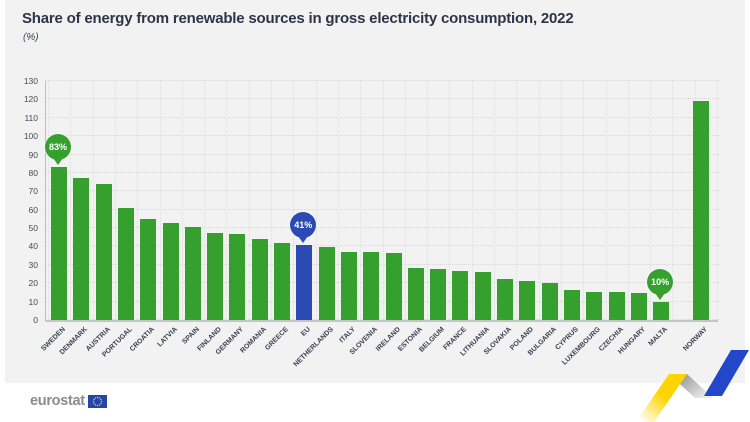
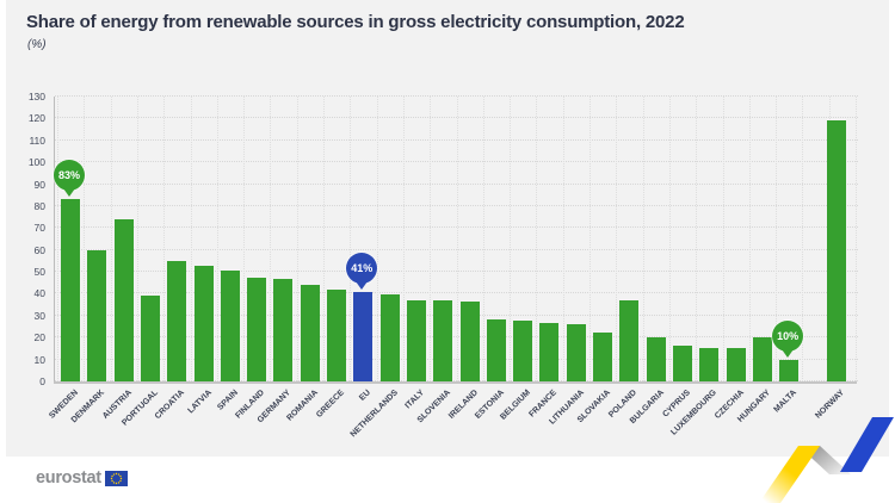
DENMARK: 77 -> 60
PORTUGAL: 61 -> 39
POLAND: 21 -> 37
HUNGARY: 14 -> 20
